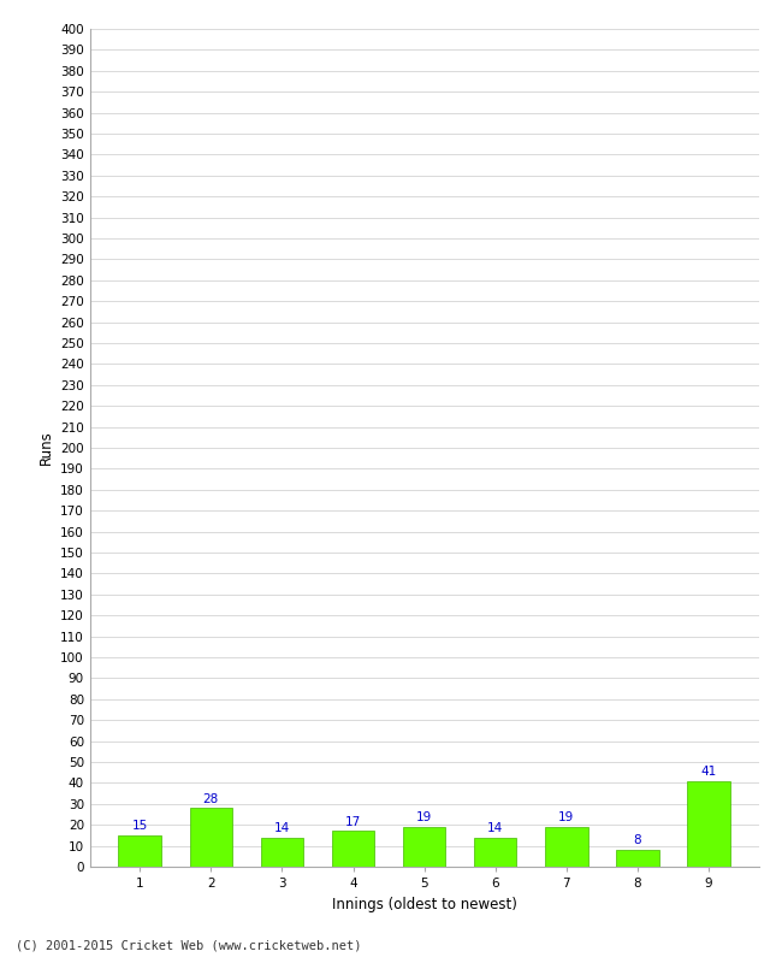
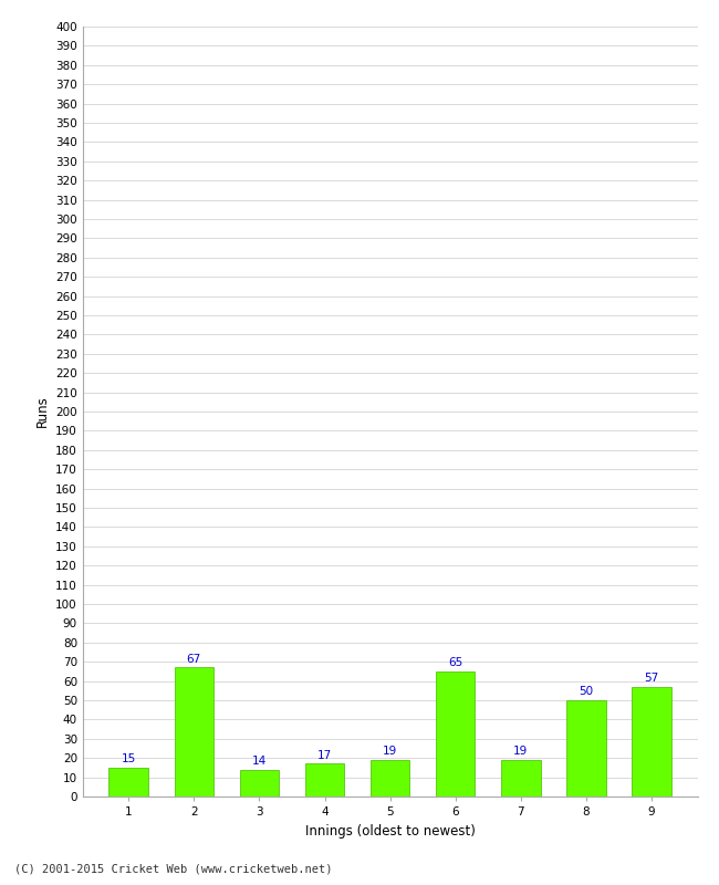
2: 28 -> 67
6: 14 -> 65
8: 8 -> 50
9: 41 -> 57
